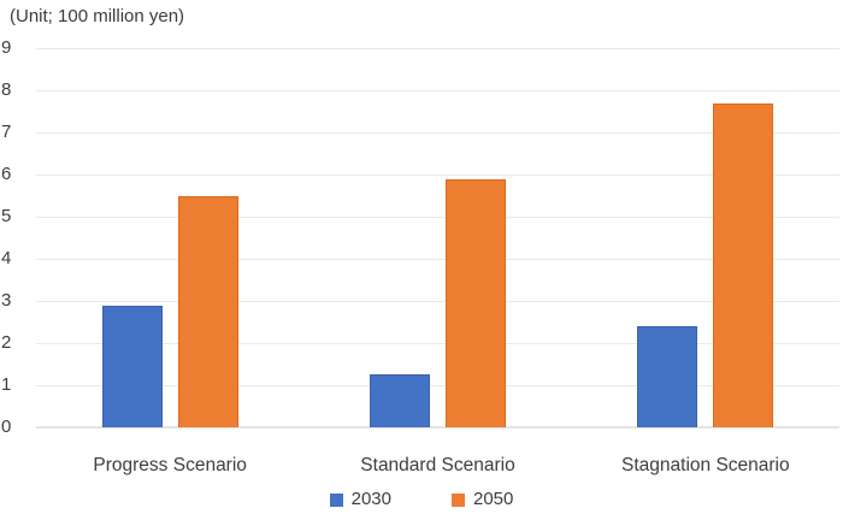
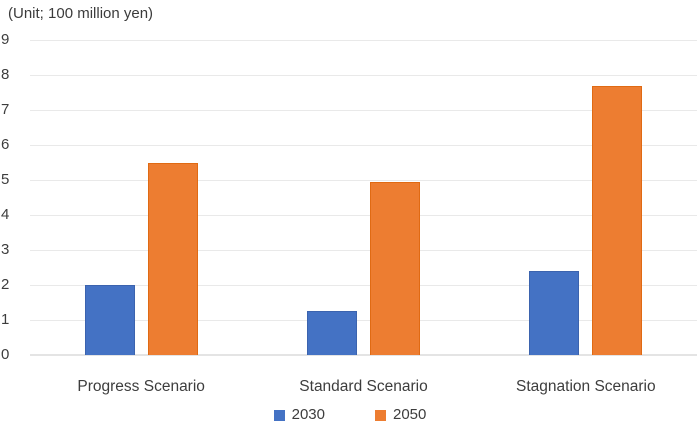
2030/Progress Scenario: 2.9 -> 2.0
2050/Standard Scenario: 5.9 -> 5.0
